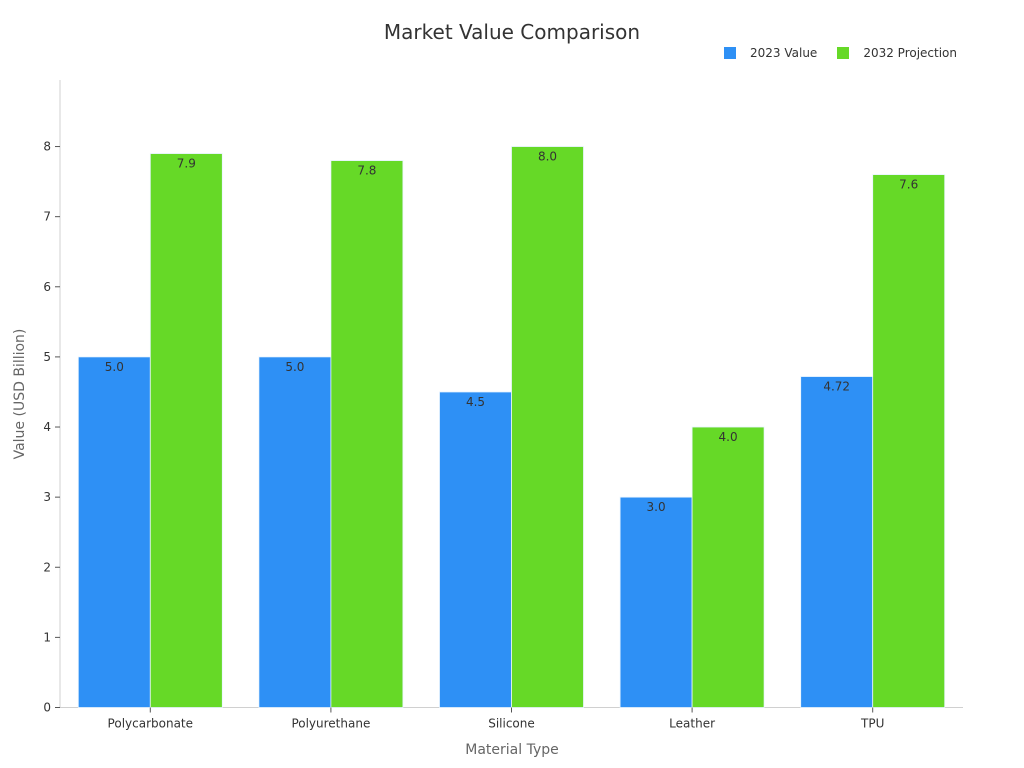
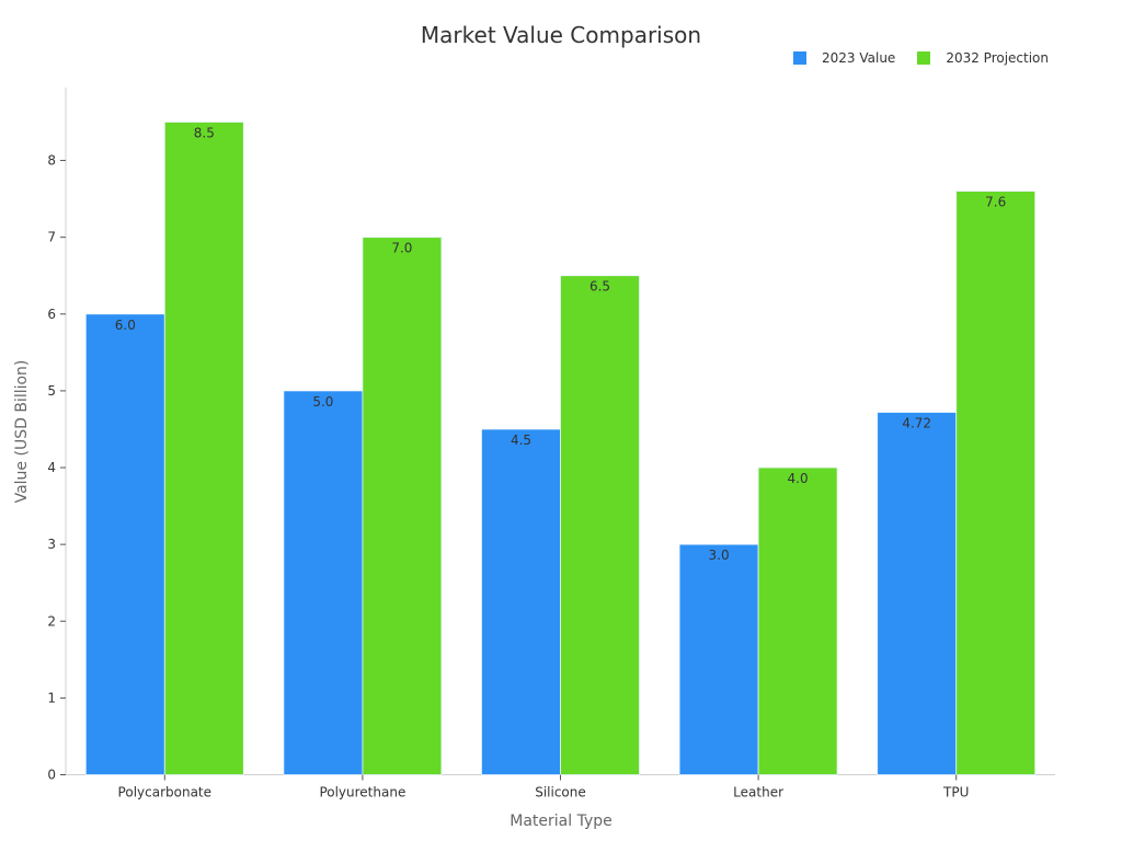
2023 Value/Polycarbonate: 5.0 -> 6.0
2032 Projection/Polycarbonate: 7.9 -> 8.5
2032 Projection/Polyurethane: 7.8 -> 7.0
2032 Projection/Silicone: 8.0 -> 6.5
